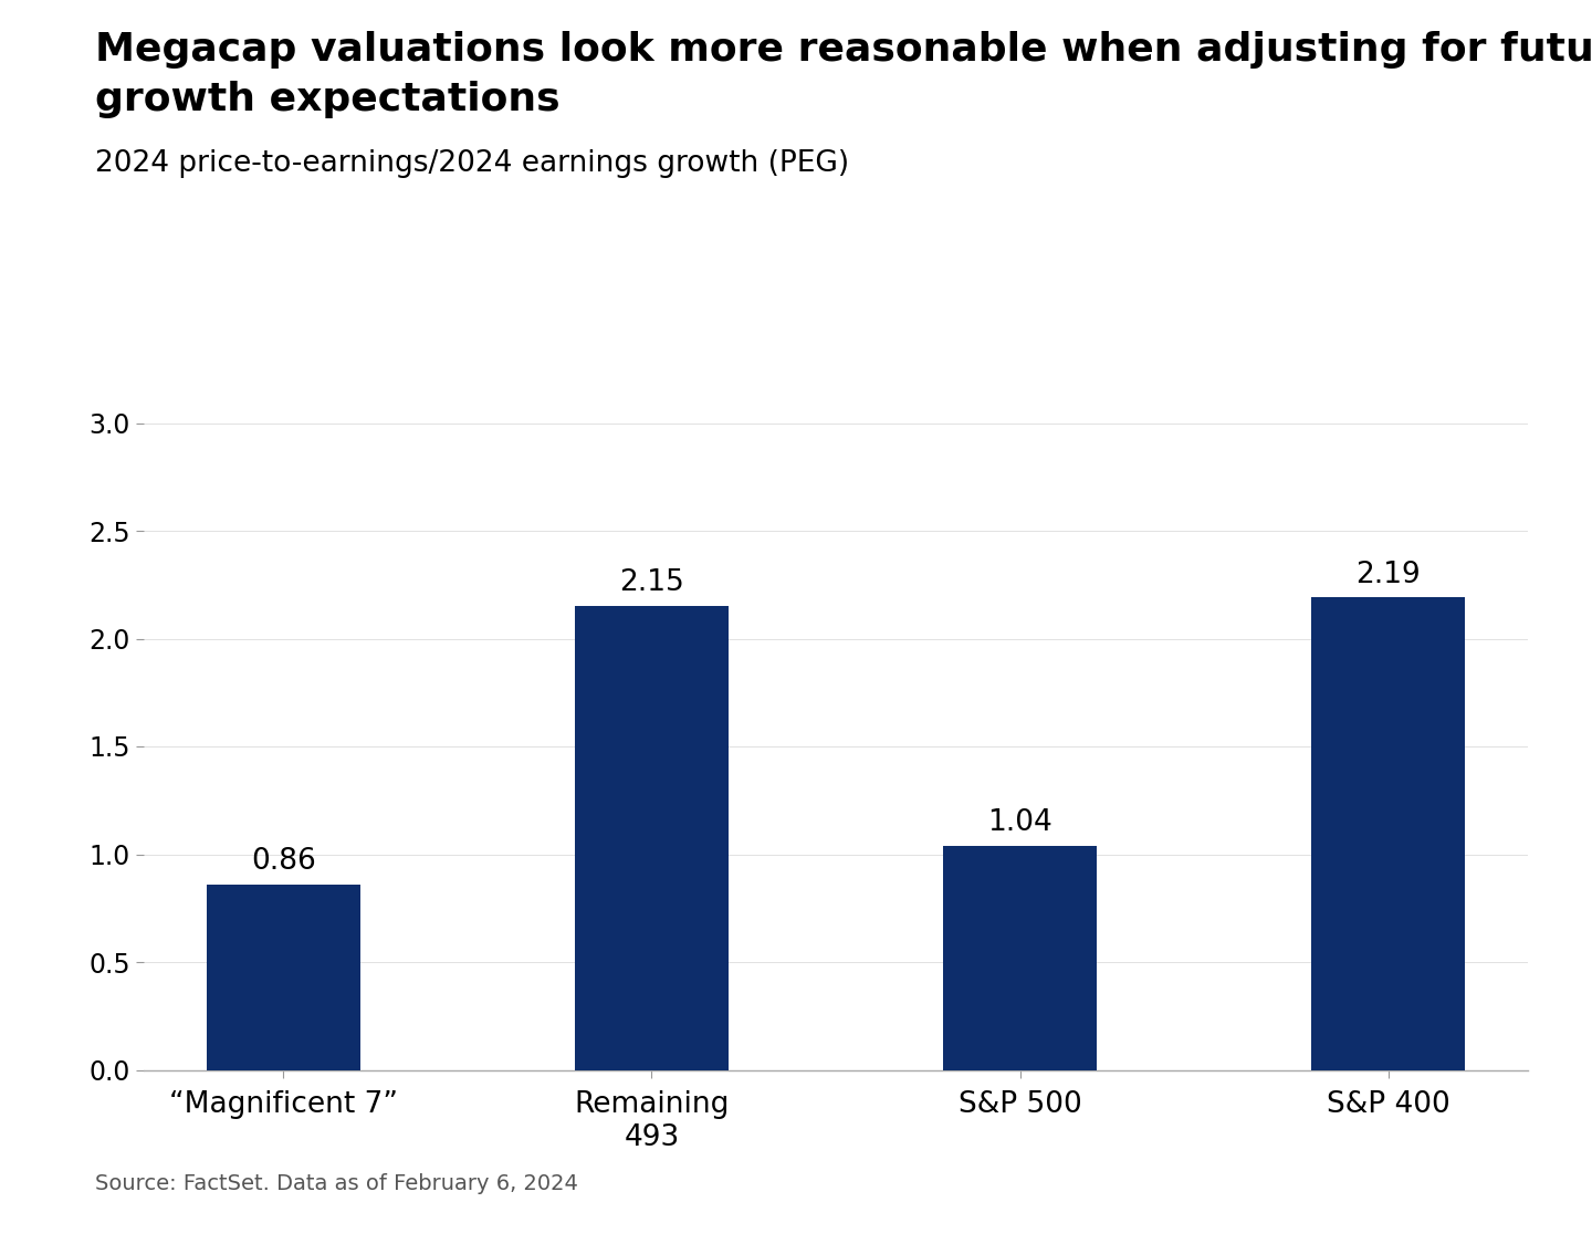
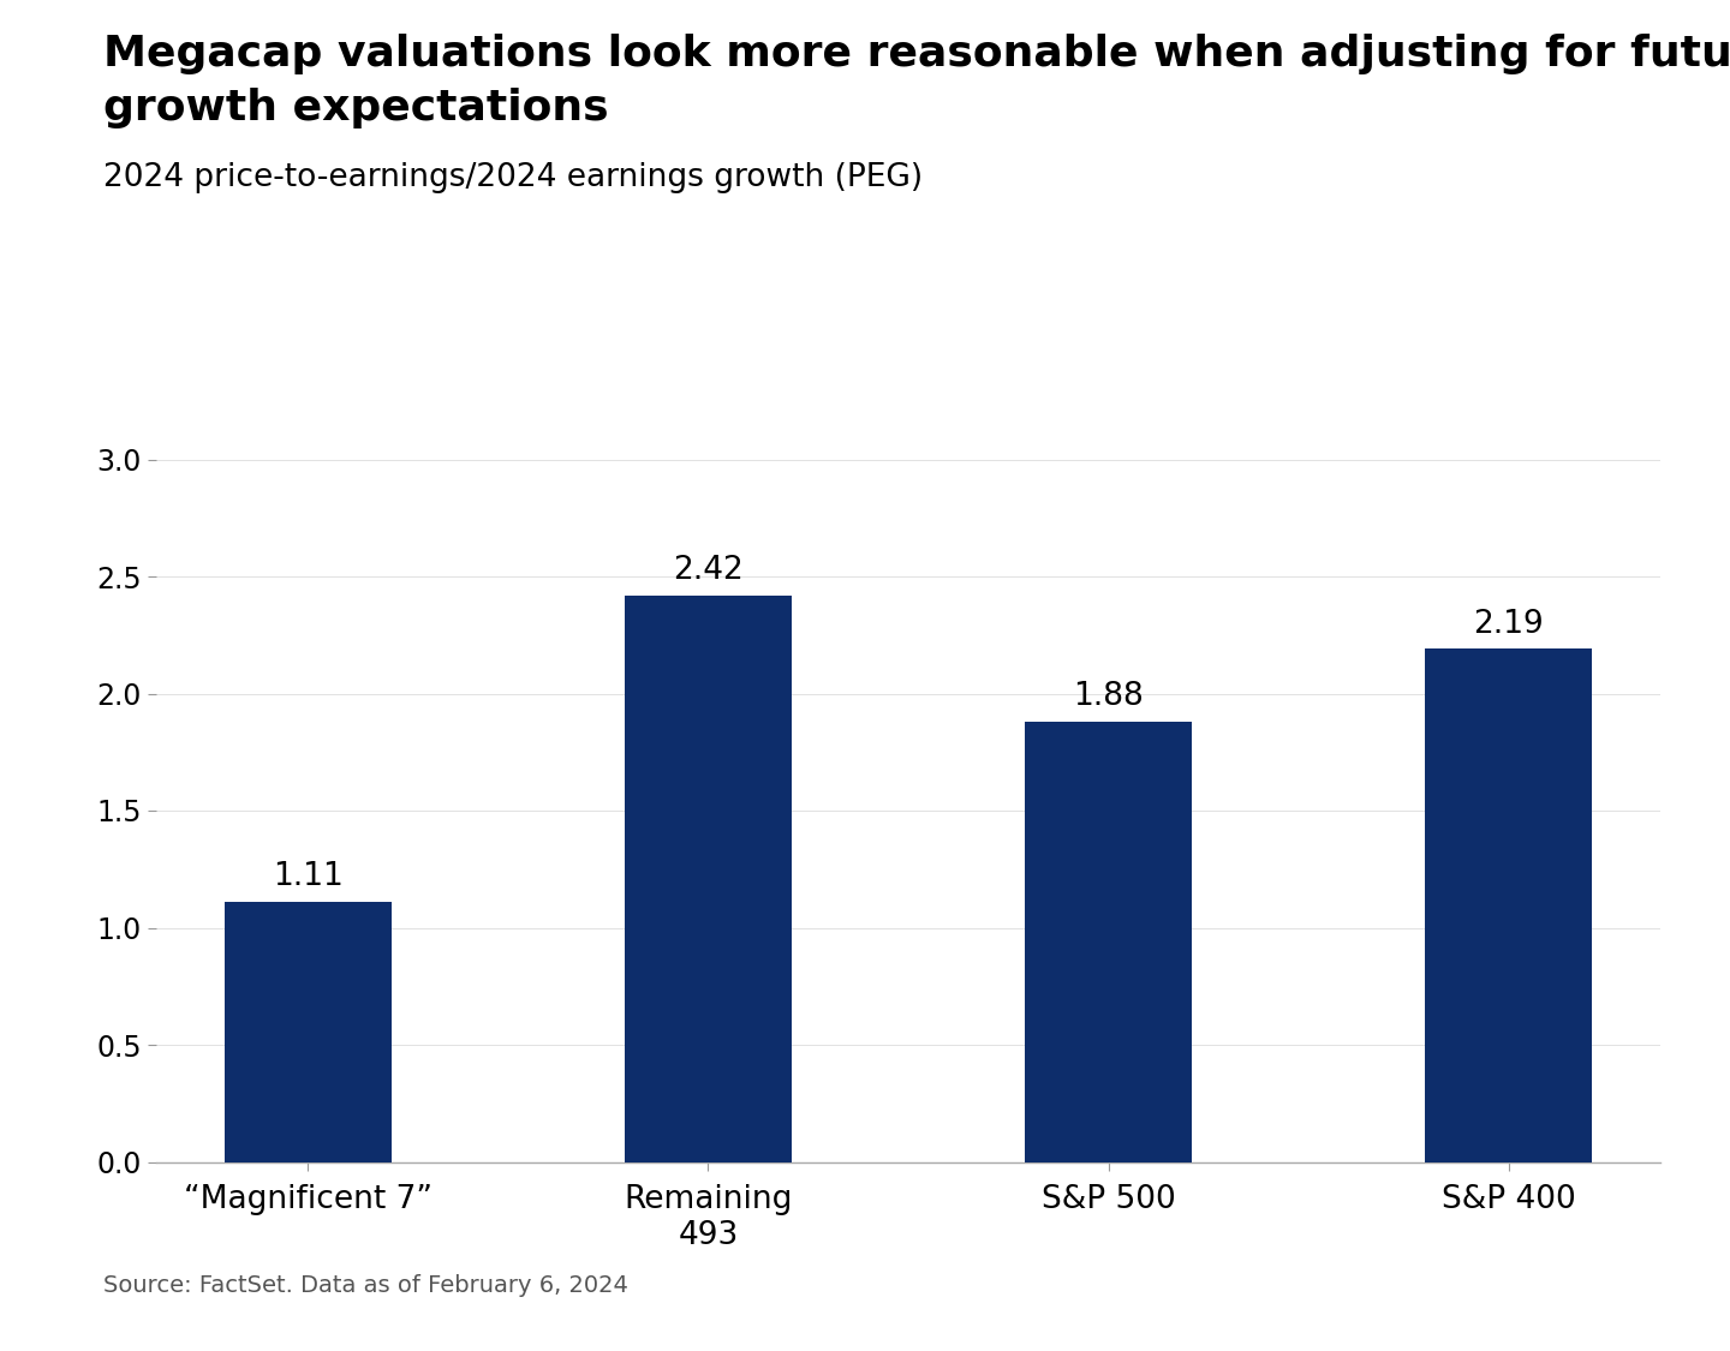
“Magnificent 7”: 0.86 -> 1.11
Remaining 493: 2.15 -> 2.42
S&P 500: 1.04 -> 1.88
